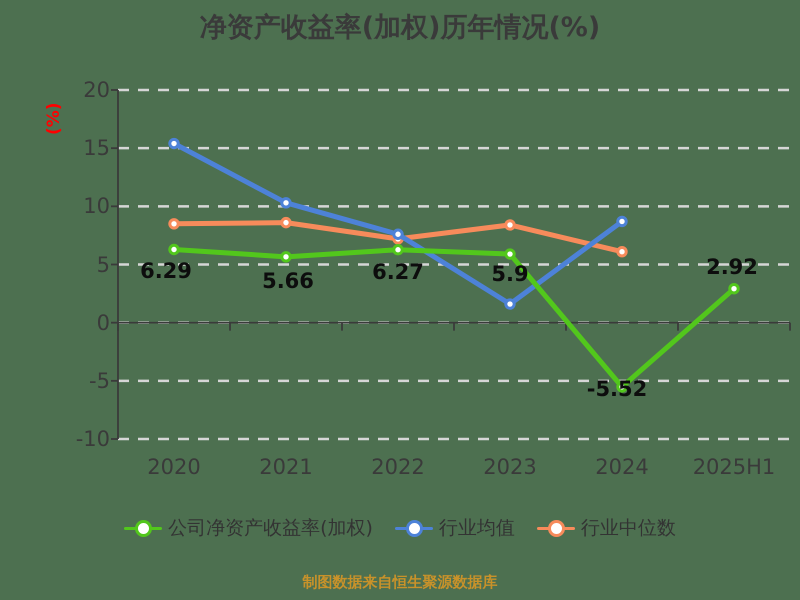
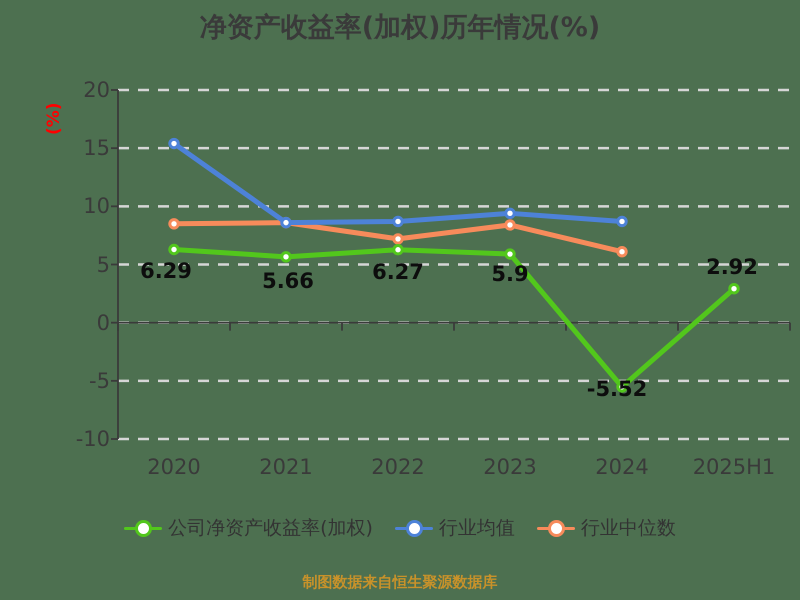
行业均值/2021: 10.3 -> 8.6
行业均值/2022: 7.6 -> 8.7
行业均值/2023: 1.6 -> 9.4
